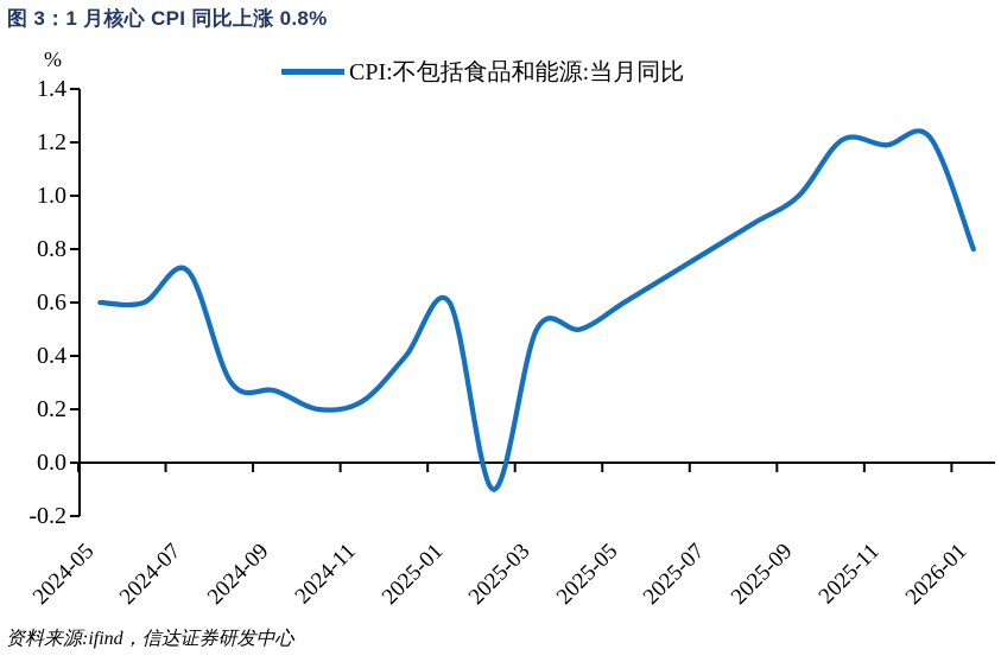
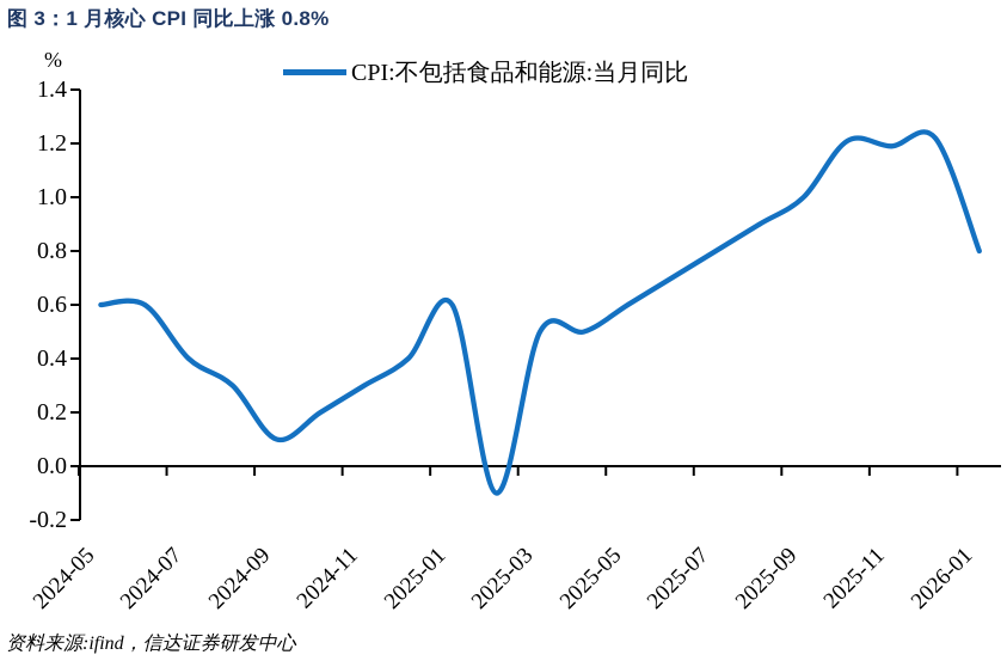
2024-07: 0.72 -> 0.40
2024-09: 0.27 -> 0.10
2024-11: 0.23 -> 0.30
